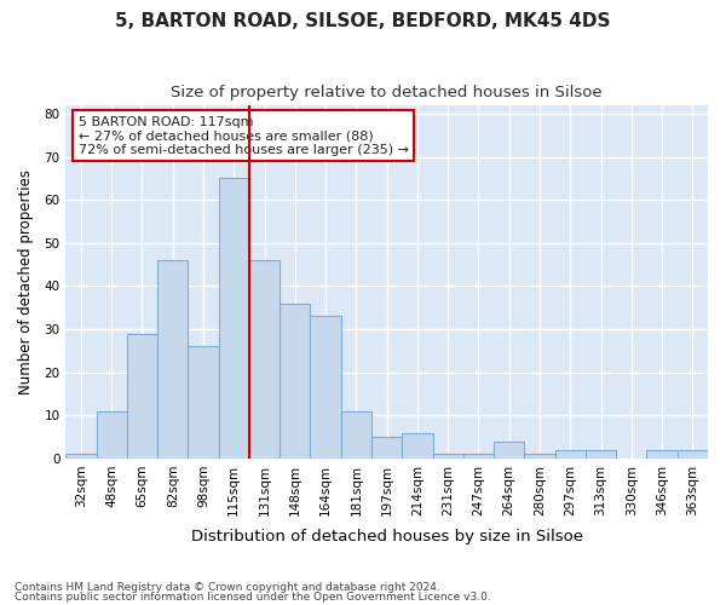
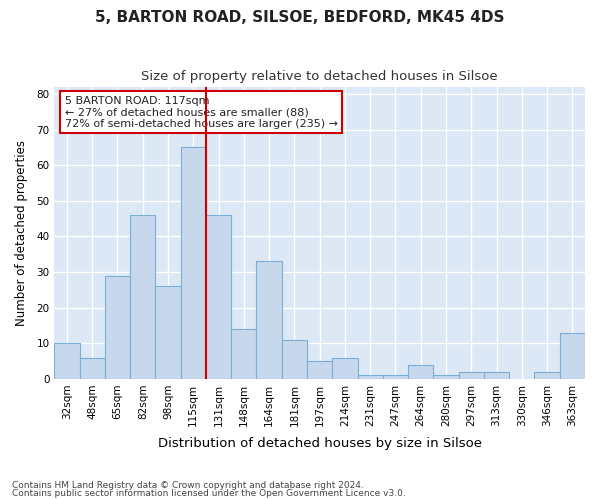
32sqm: 1 -> 10
48sqm: 11 -> 6
148sqm: 36 -> 14
363sqm: 2 -> 13
